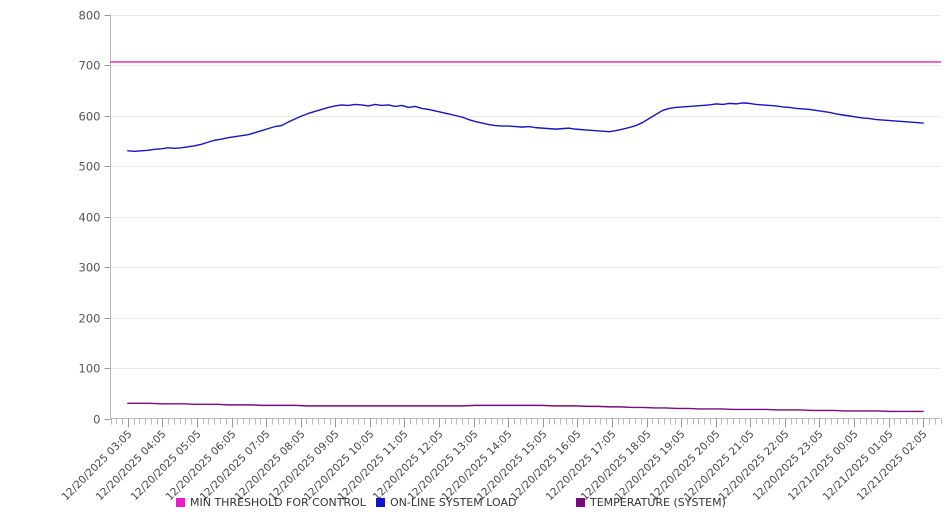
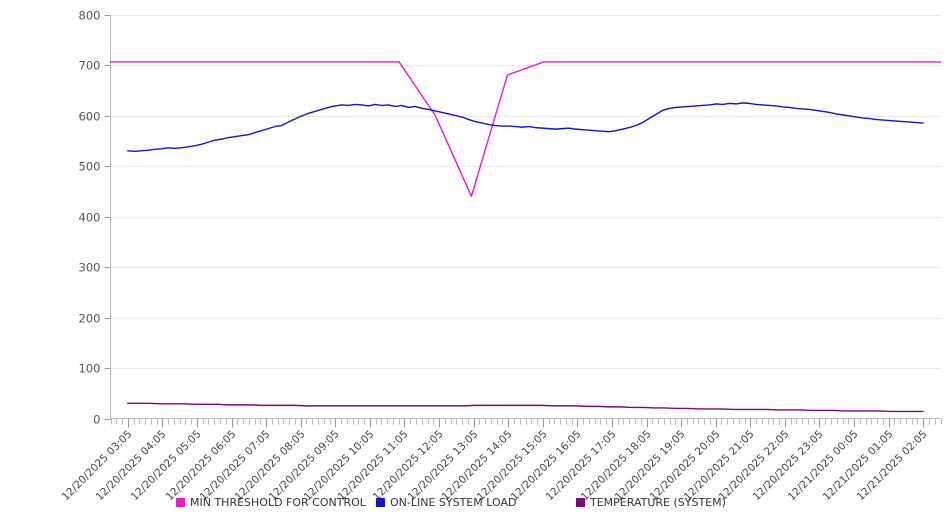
MIN THRESHOLD FOR CONTROL/12/20/2025 12:05: 710 -> 600
MIN THRESHOLD FOR CONTROL/12/20/2025 13:05: 710 -> 440
MIN THRESHOLD FOR CONTROL/12/20/2025 14:05: 710 -> 680
